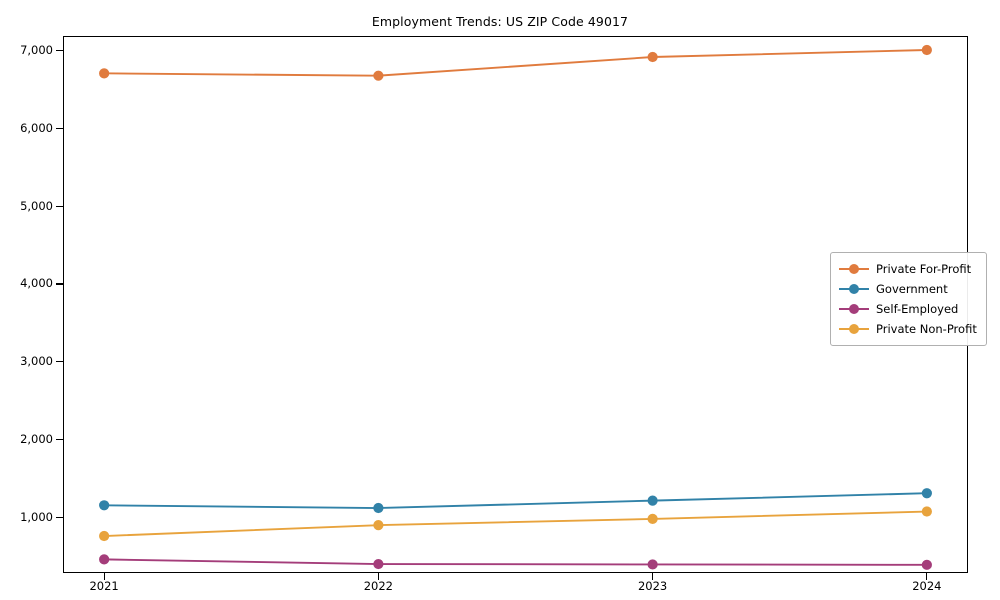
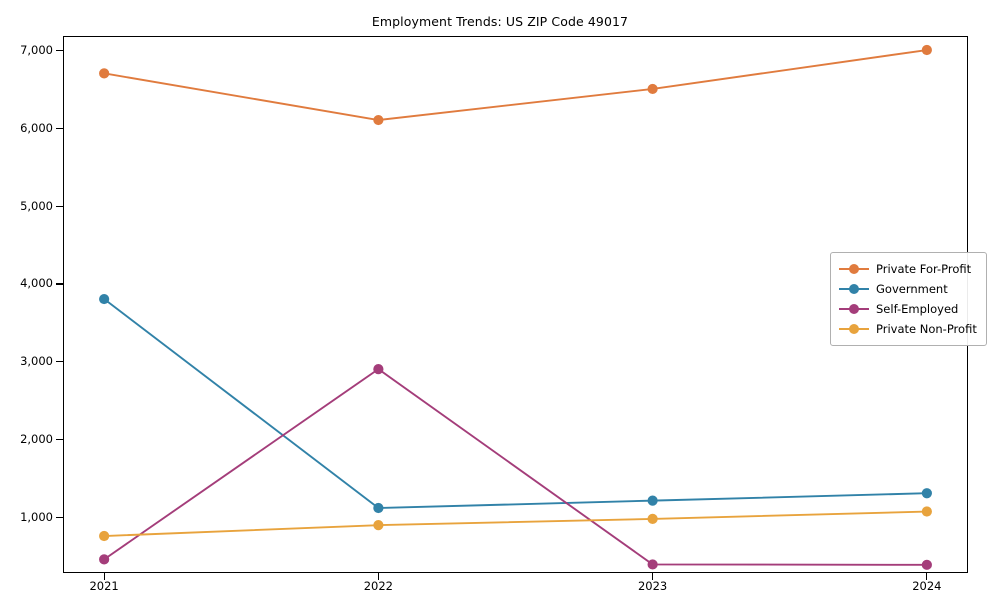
Government/2021: 1200 -> 3800
Private For-Profit/2022: 6700 -> 6100
Self-Employed/2022: 400 -> 2900
Private For-Profit/2023: 6900 -> 6500
